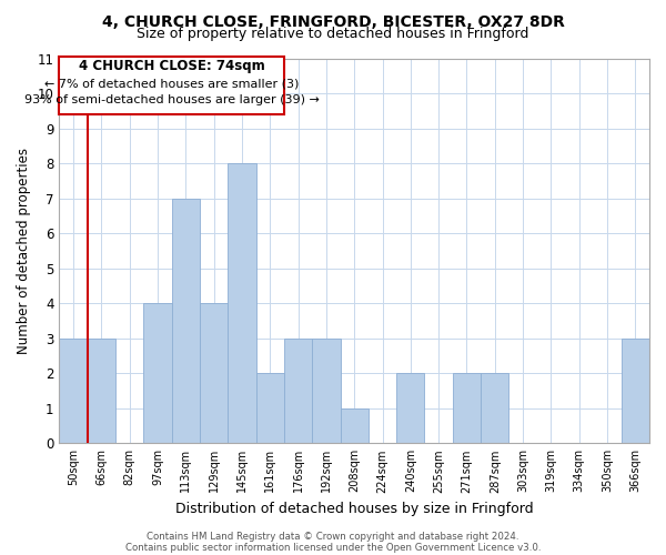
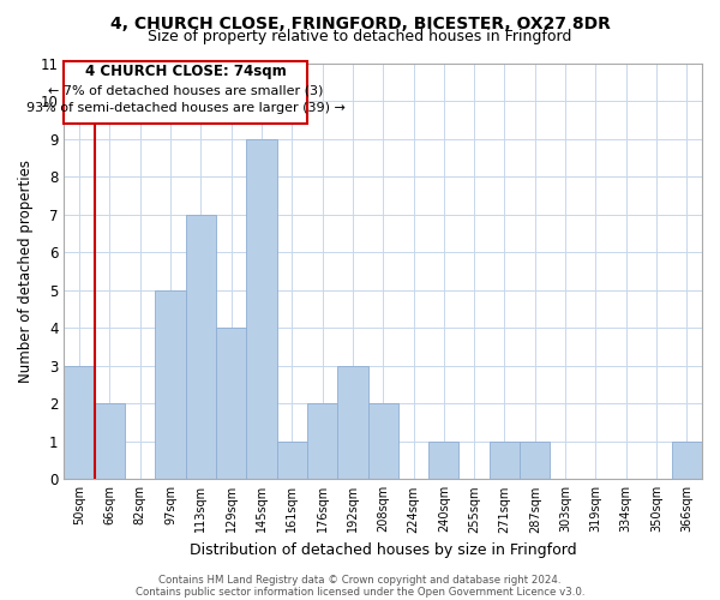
66sqm: 3 -> 2
97sqm: 4 -> 5
145sqm: 8 -> 9
161sqm: 2 -> 1
176sqm: 3 -> 2
208sqm: 1 -> 2
240sqm: 2 -> 1
271sqm: 2 -> 1
287sqm: 2 -> 1
366sqm: 3 -> 1
